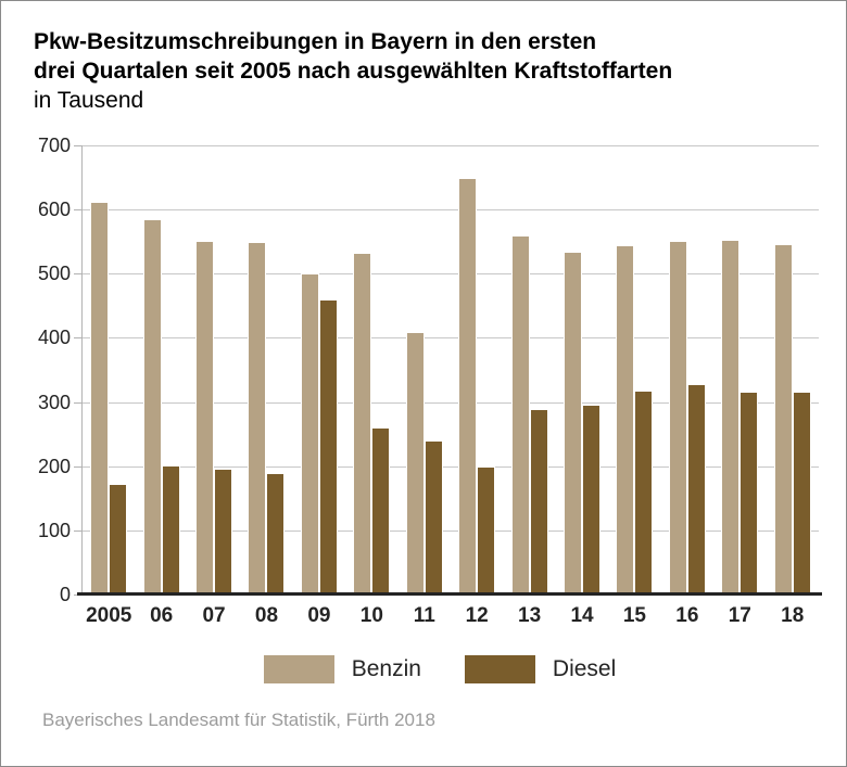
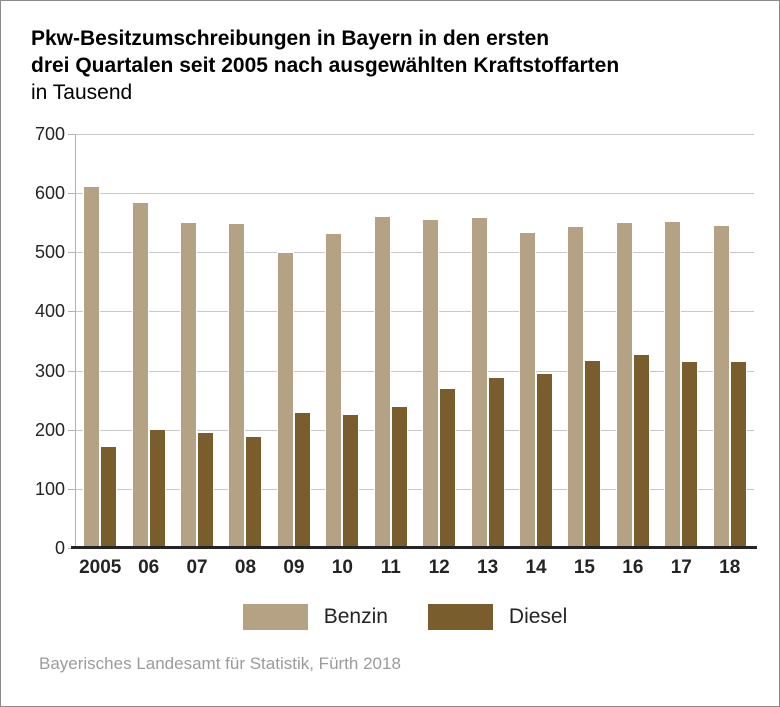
Diesel/09: 460 -> 230
Diesel/10: 260 -> 230
Benzin/11: 410 -> 560
Benzin/12: 650 -> 560
Diesel/12: 200 -> 270
